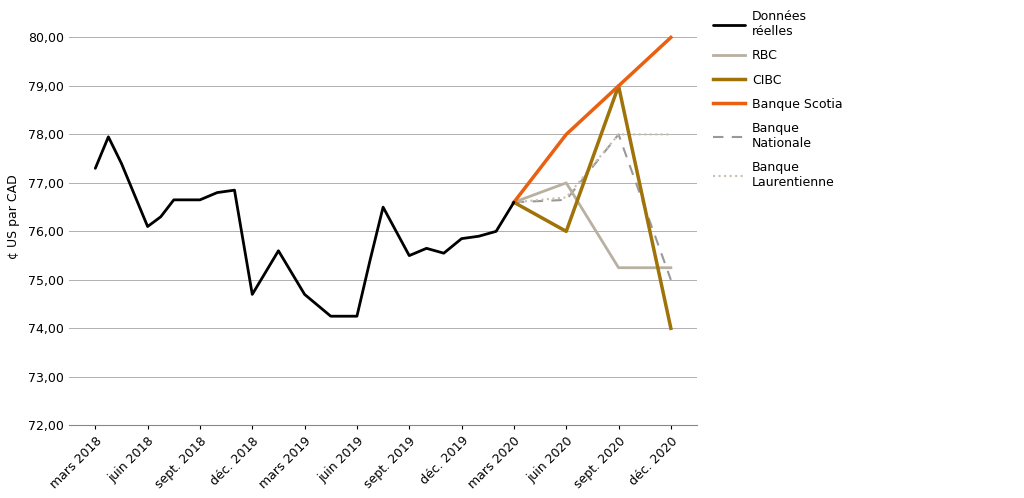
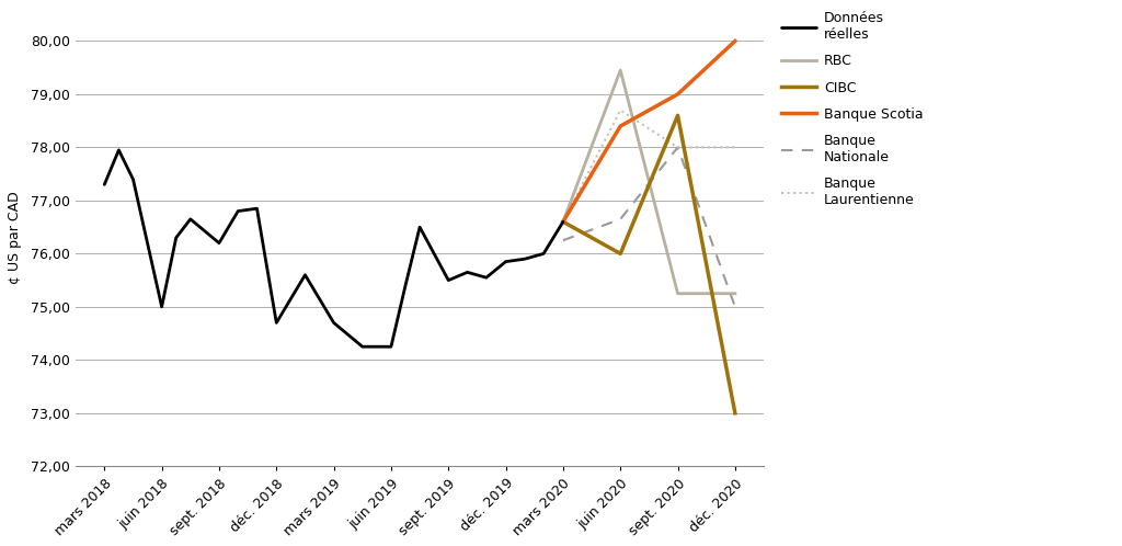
Données réelles/juin 2018: 76,10 -> 75,00
Données réelles/sept. 2018: 76,65 -> 76,20
Banque Nationale/mars 2020: 76,60 -> 76,25
RBC/juin 2020: 77,00 -> 79,45
Banque Scotia/juin 2020: 78,0 -> 78,4
Banque Laurentienne/juin 2020: 76,7 -> 78,7
CIBC/sept. 2020: 79,0 -> 78,6
CIBC/déc. 2020: 74,0 -> 73,0
